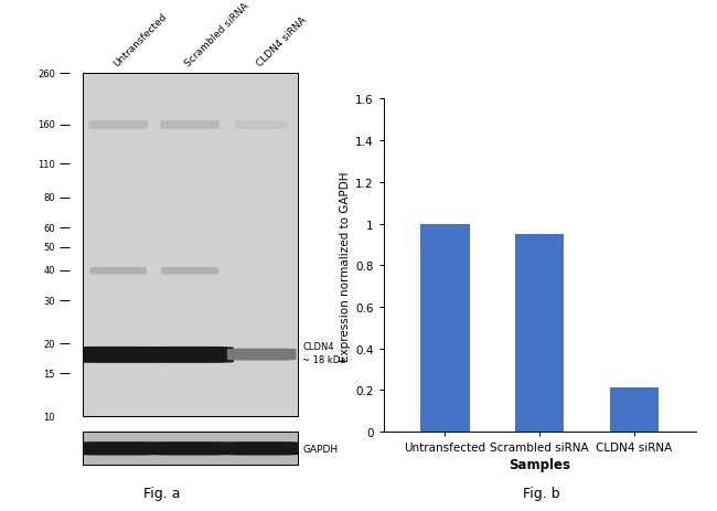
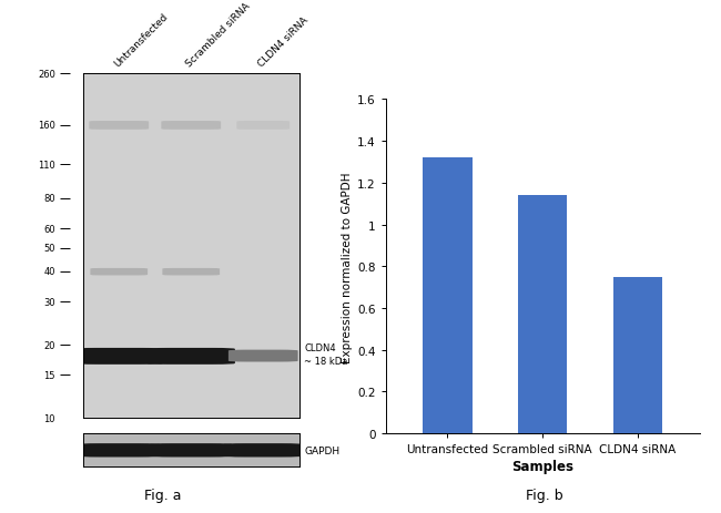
Untransfected: 1.00 -> 1.32
Scrambled siRNA: 0.95 -> 1.14
CLDN4 siRNA: 0.21 -> 0.75
